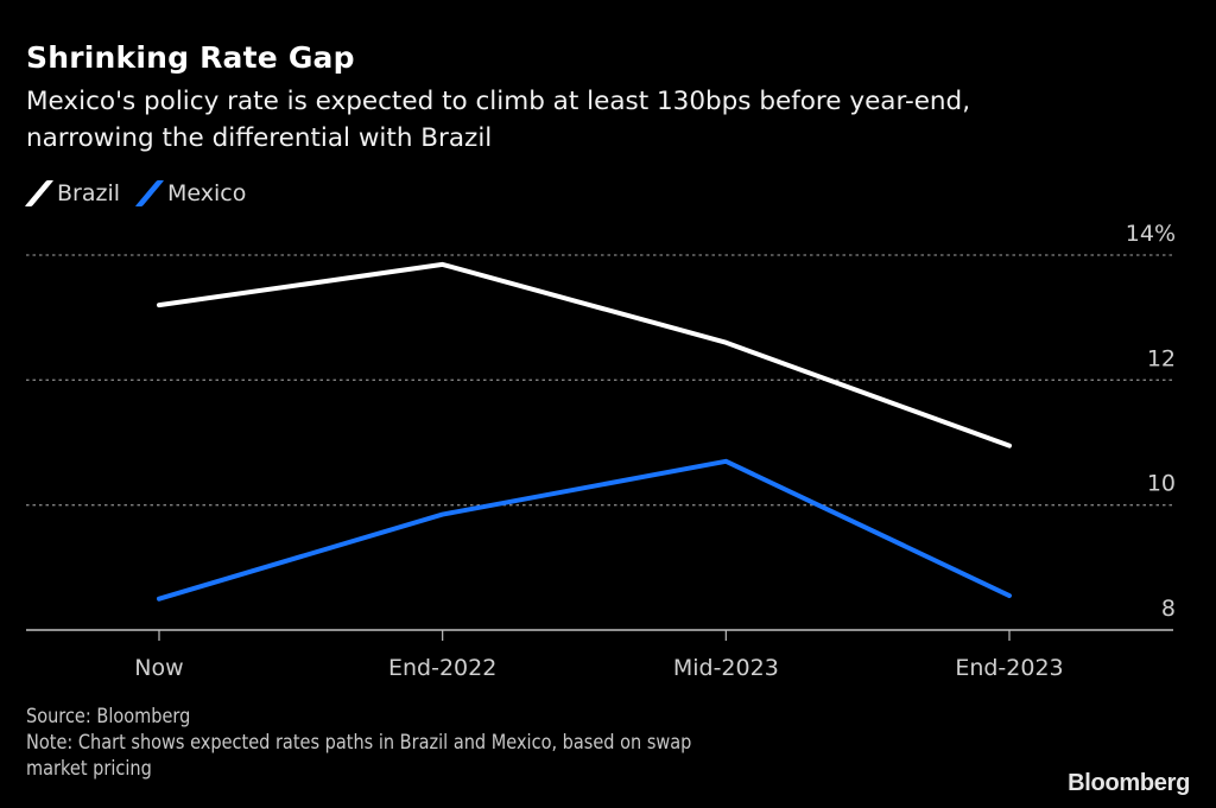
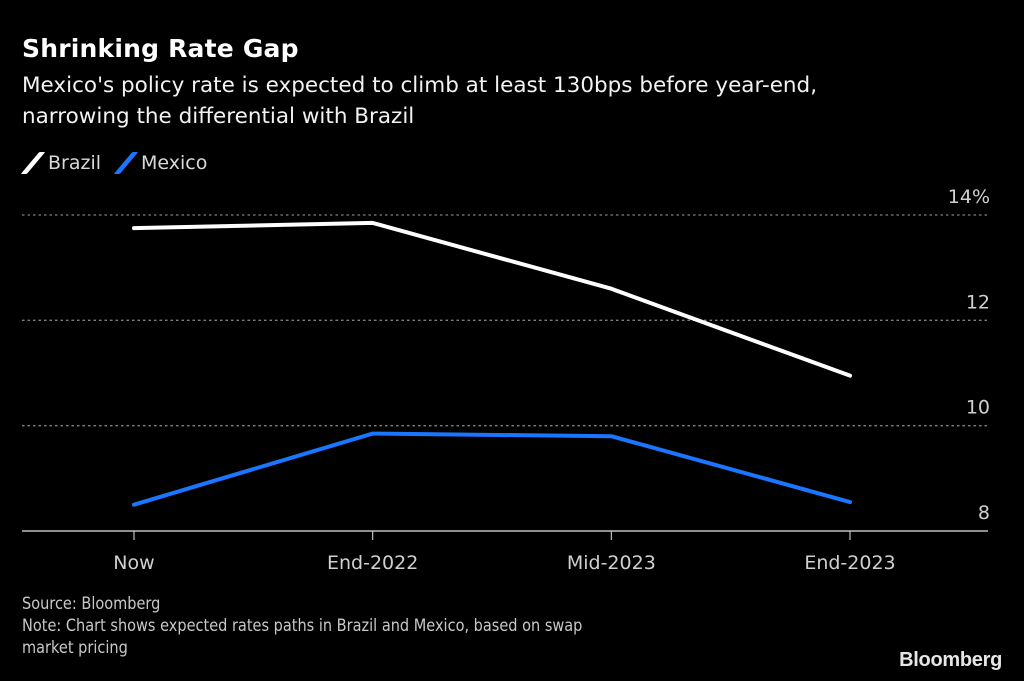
Brazil/Now: 13.2% -> 13.8%
Mexico/Mid-2023: 10.7% -> 9.8%
